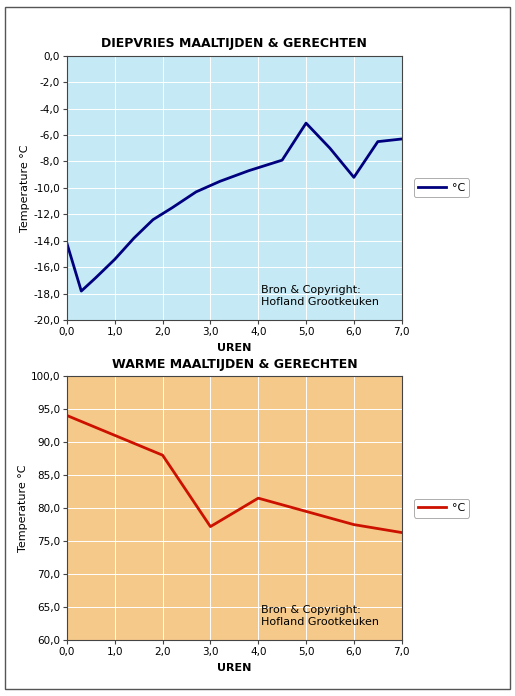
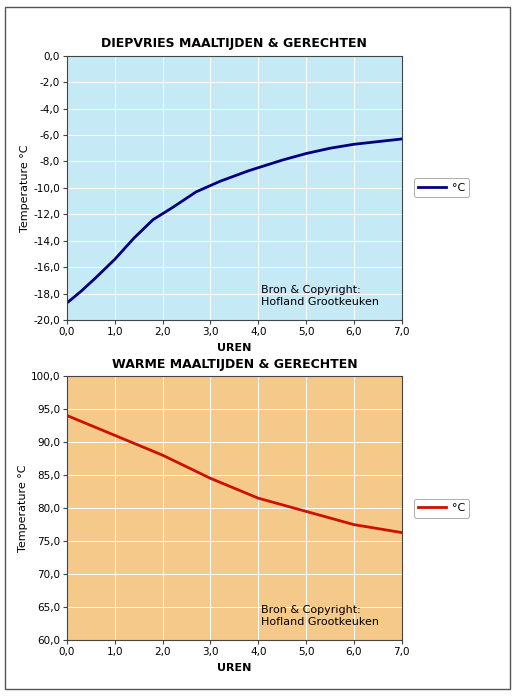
DIEPVRIES MAALTIJDEN & GERECHTEN/0,0: -14,2 -> -18,7
DIEPVRIES MAALTIJDEN & GERECHTEN/5,0: -5,1 -> -7,4
DIEPVRIES MAALTIJDEN & GERECHTEN/6,0: -9,2 -> -6,7
WARME MAALTIJDEN & GERECHTEN/3,0: 77,2 -> 84,5
